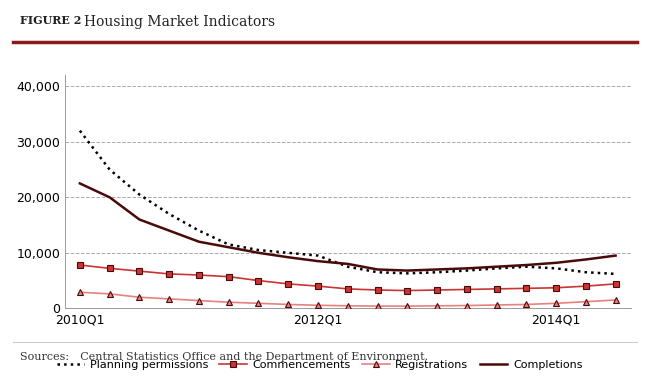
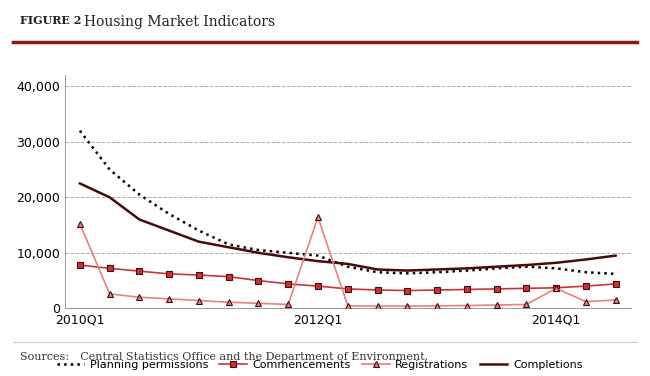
Registrations/2010Q1: 2,900 -> 15,200
Registrations/2012Q1: 600 -> 16,400
Registrations/2014Q1: 900 -> 3,600
